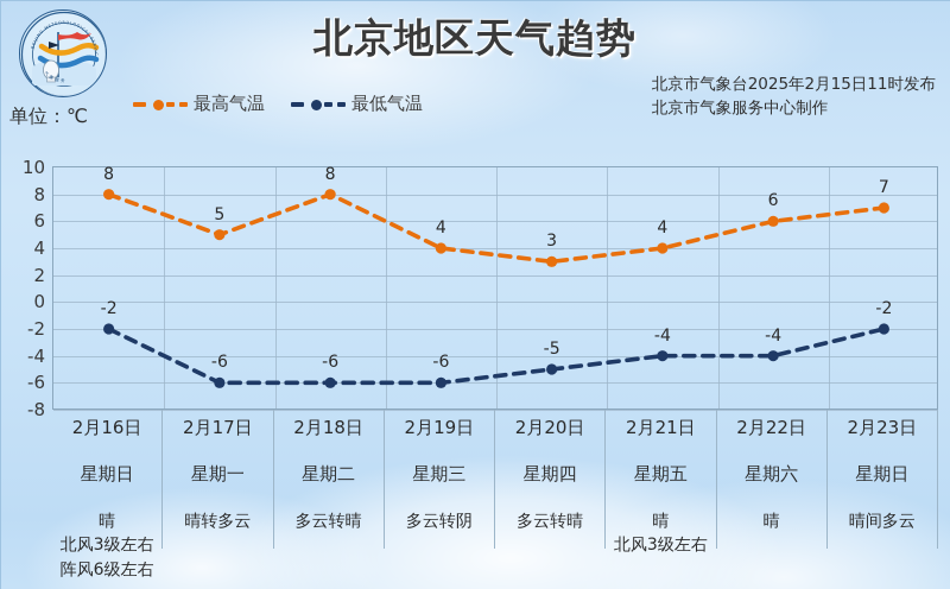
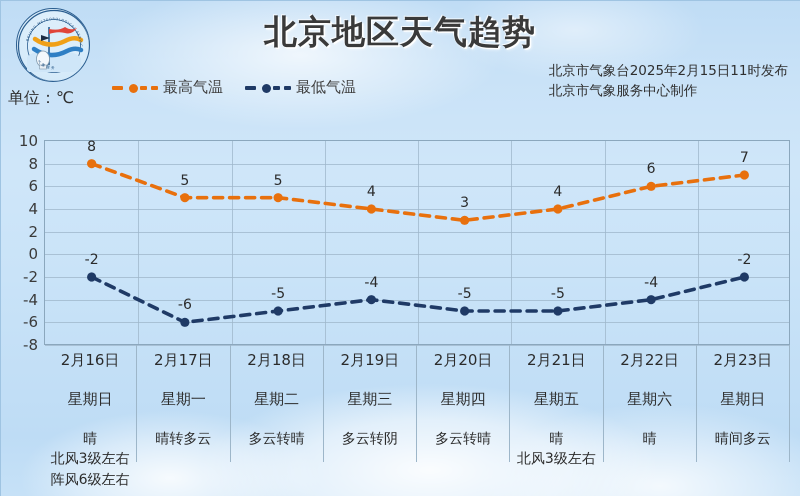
最高气温/2月18日: 8 -> 5
最低气温/2月18日: -6 -> -5
最低气温/2月19日: -6 -> -4
最低气温/2月21日: -4 -> -5
